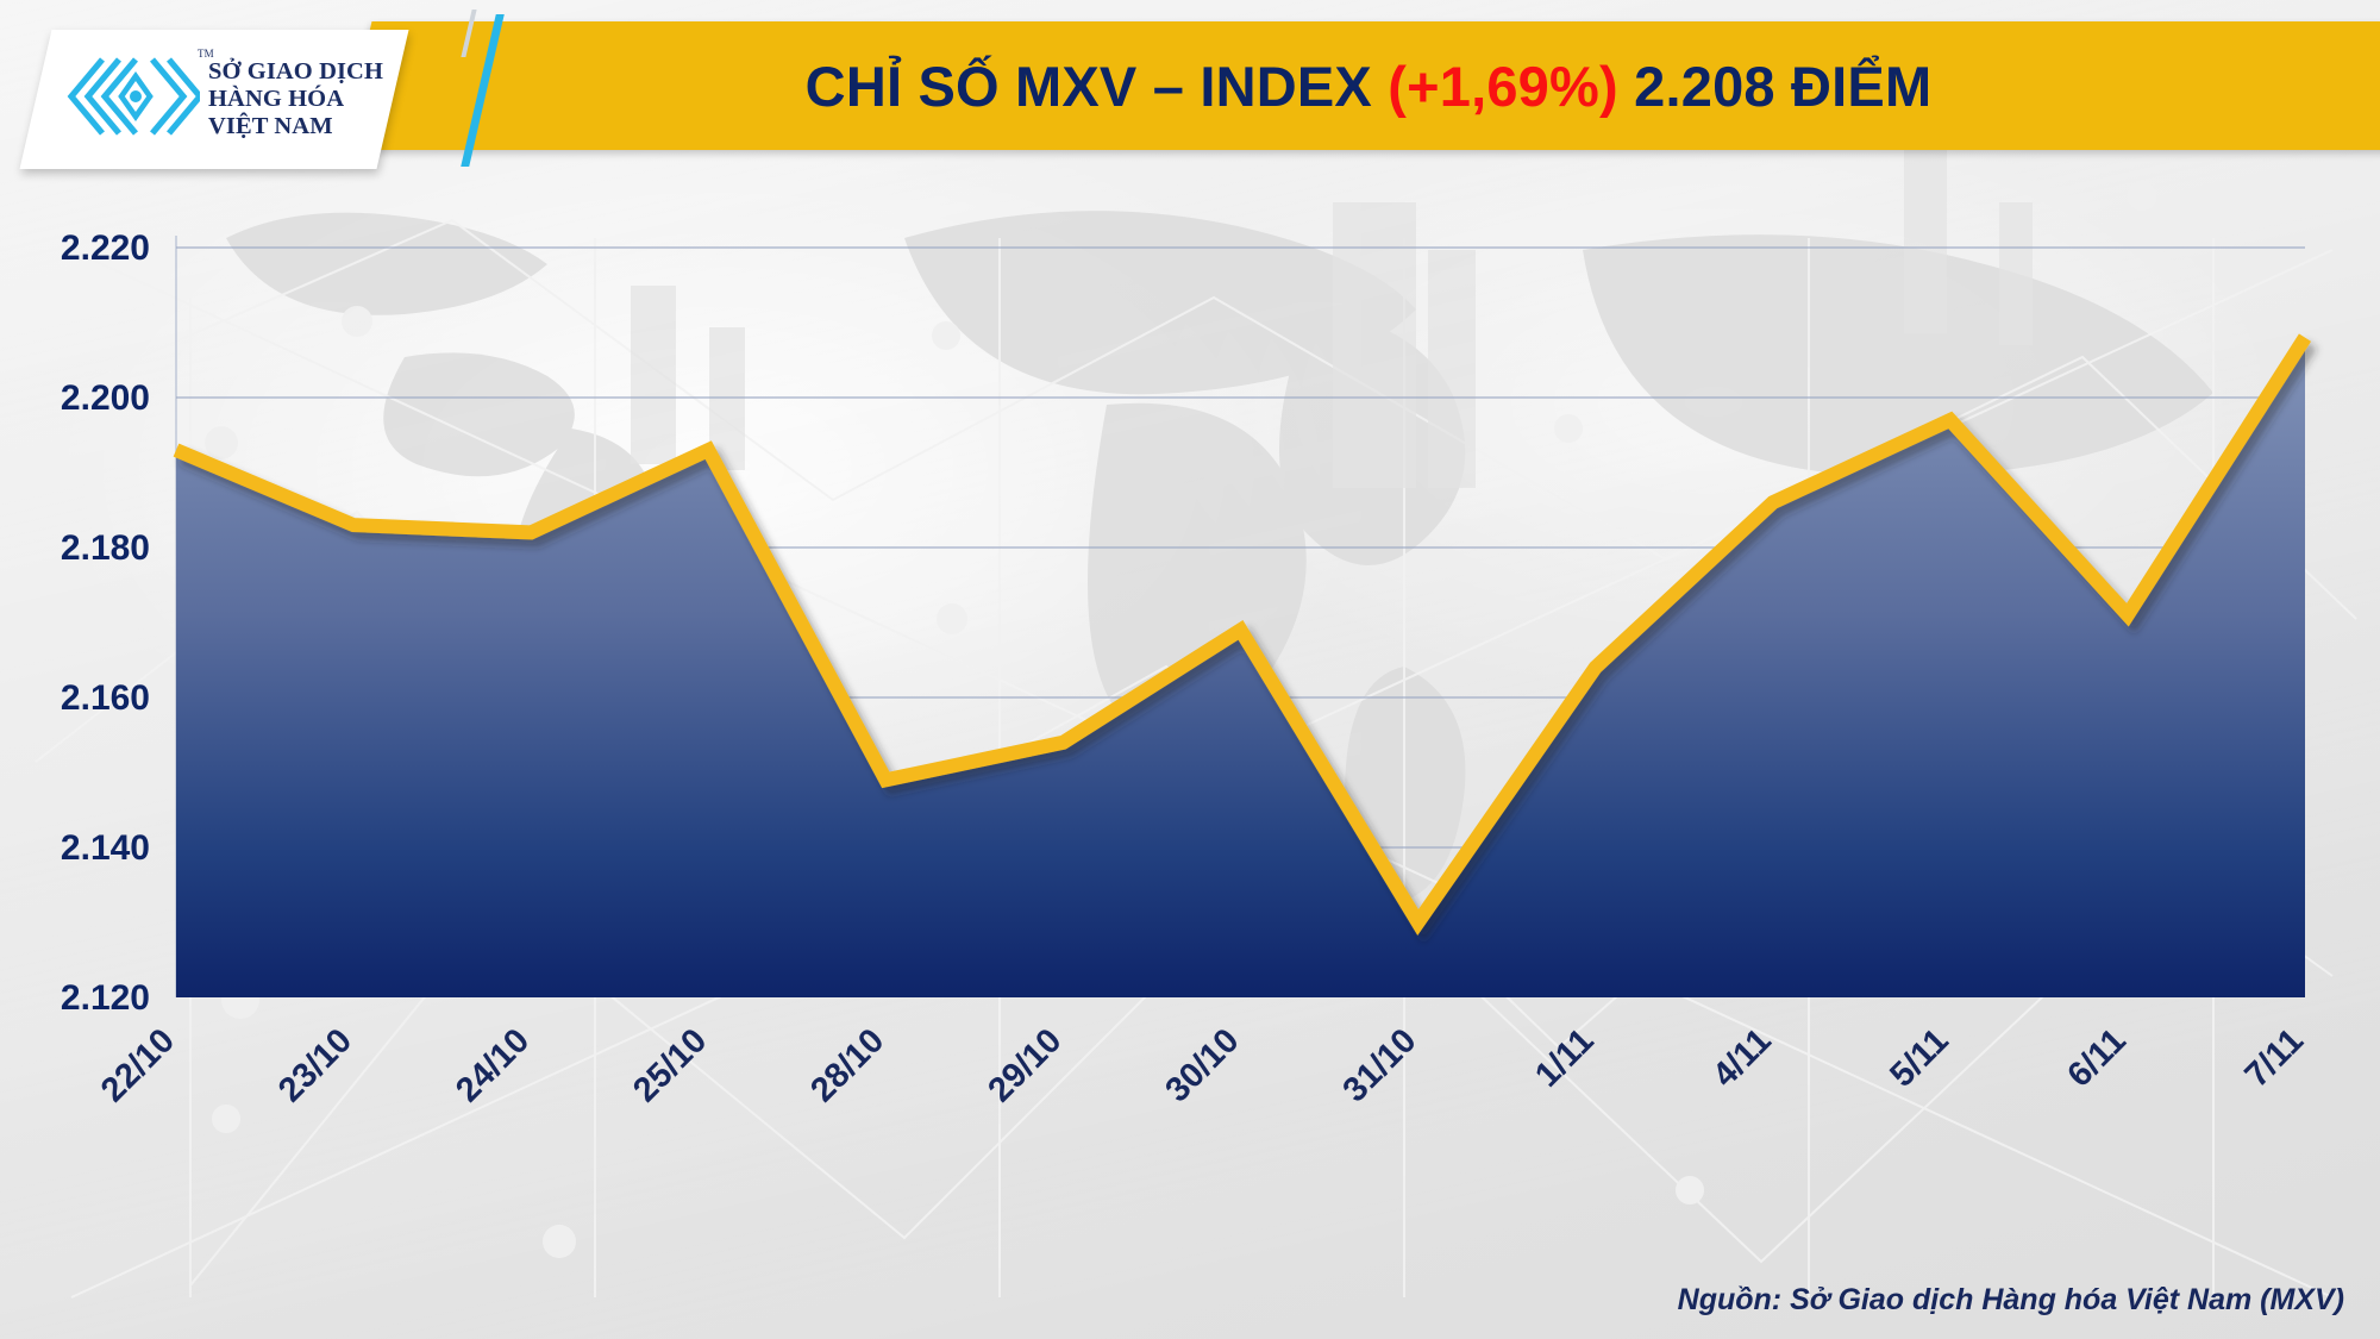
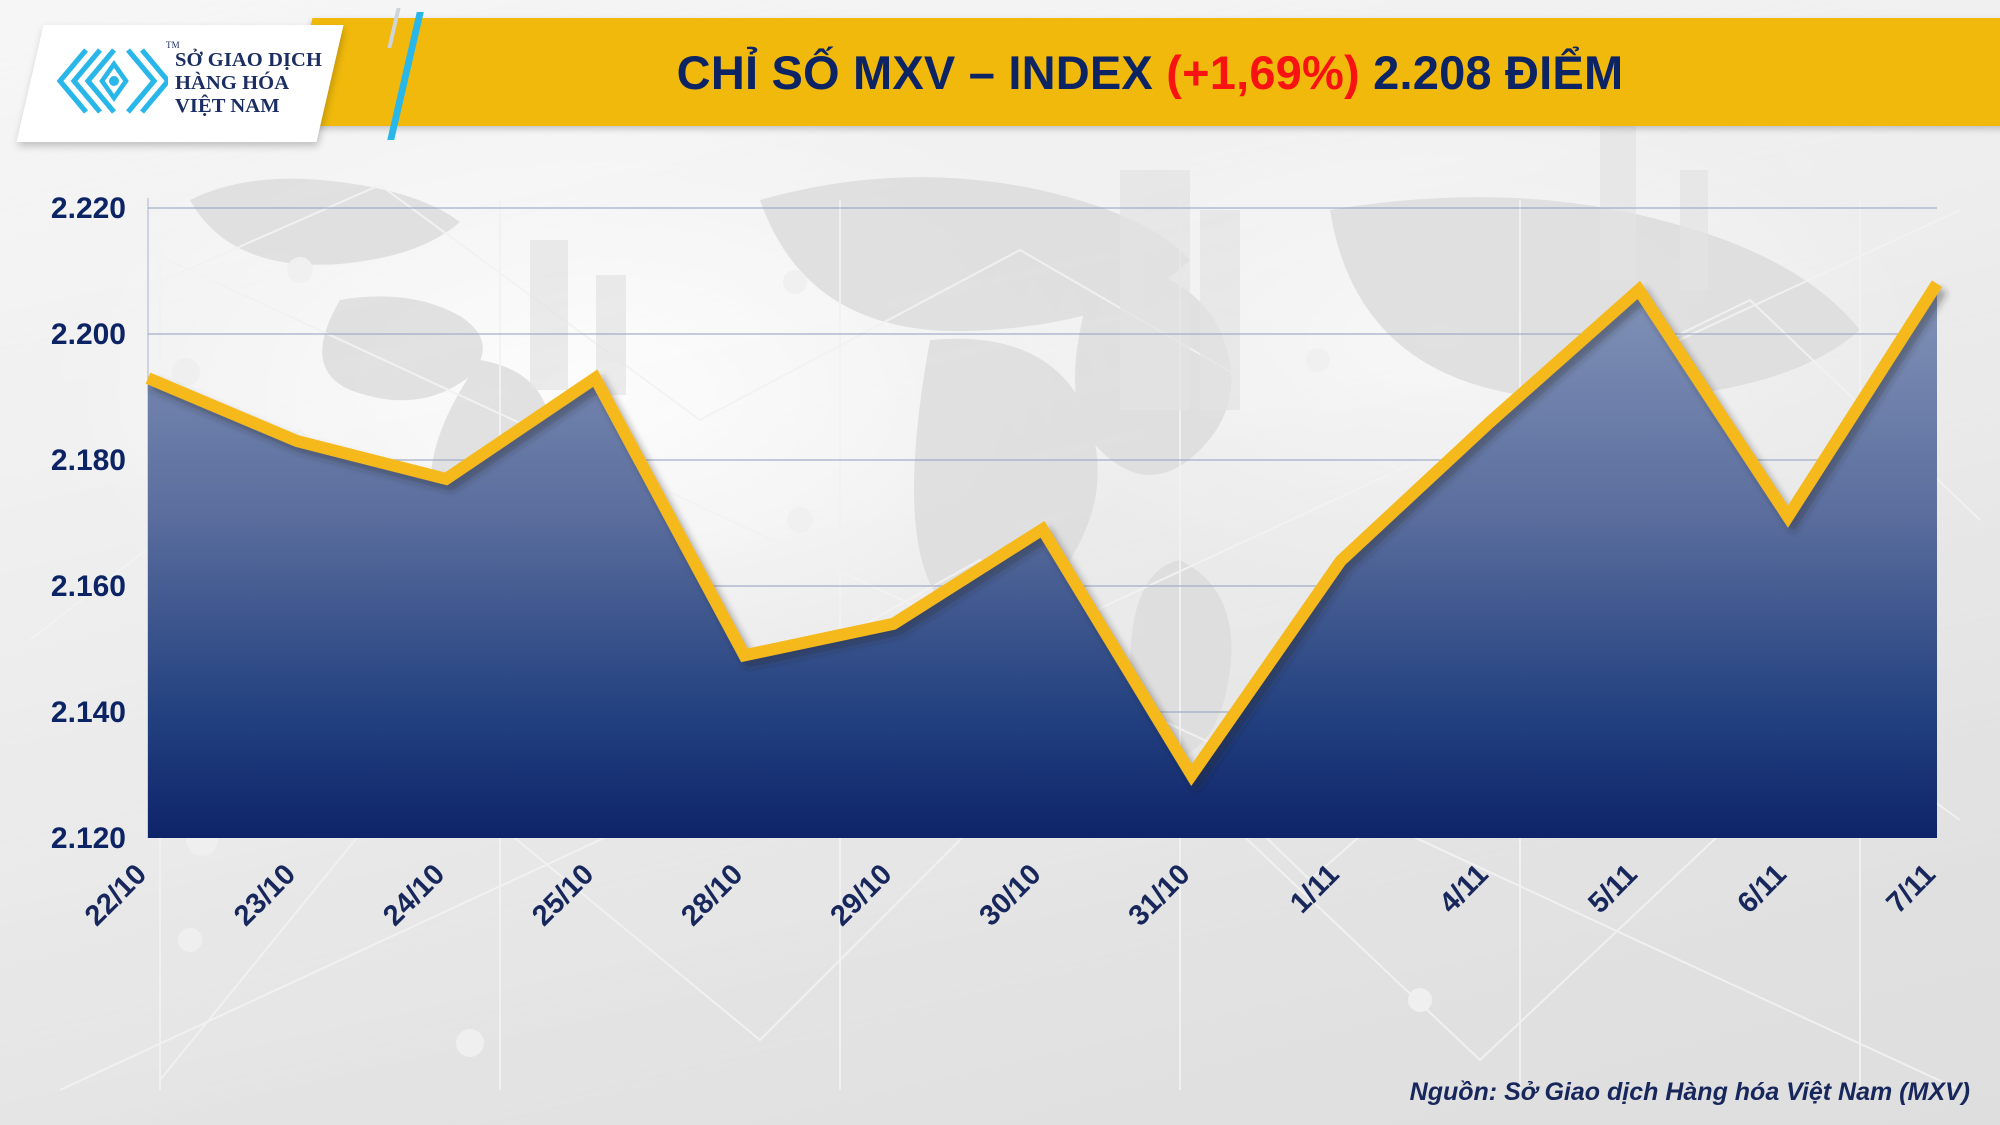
24/10: 2182 -> 2177
5/11: 2197 -> 2207
